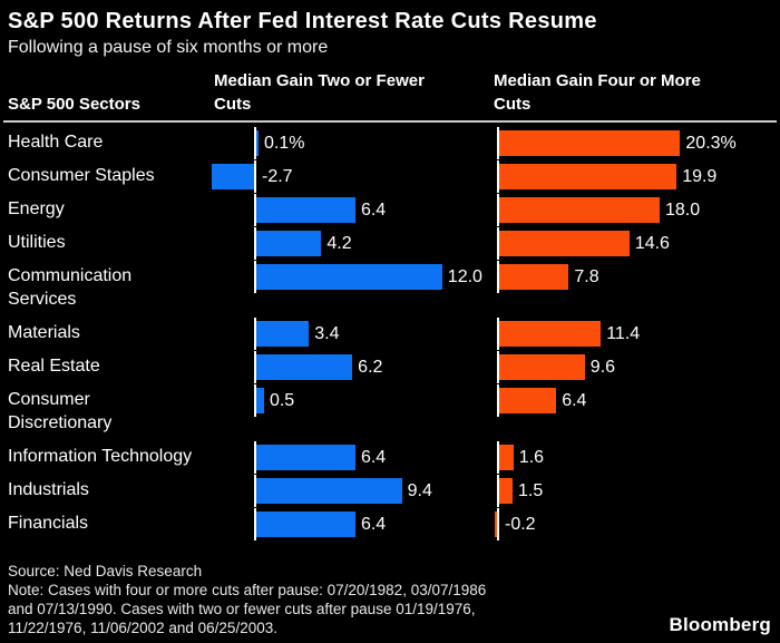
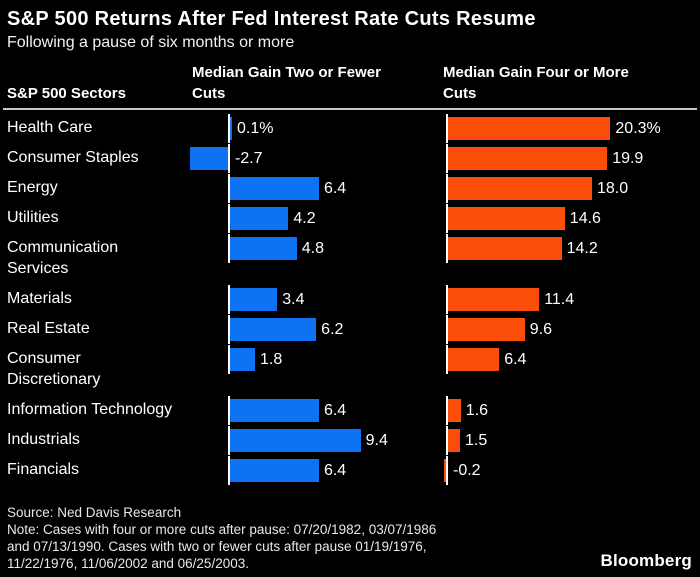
Median Gain Two or Fewer Cuts/Communication Services: 12.0 -> 4.8
Median Gain Four or More Cuts/Communication Services: 7.8 -> 14.2
Median Gain Two or Fewer Cuts/Consumer Discretionary: 0.5 -> 1.8
